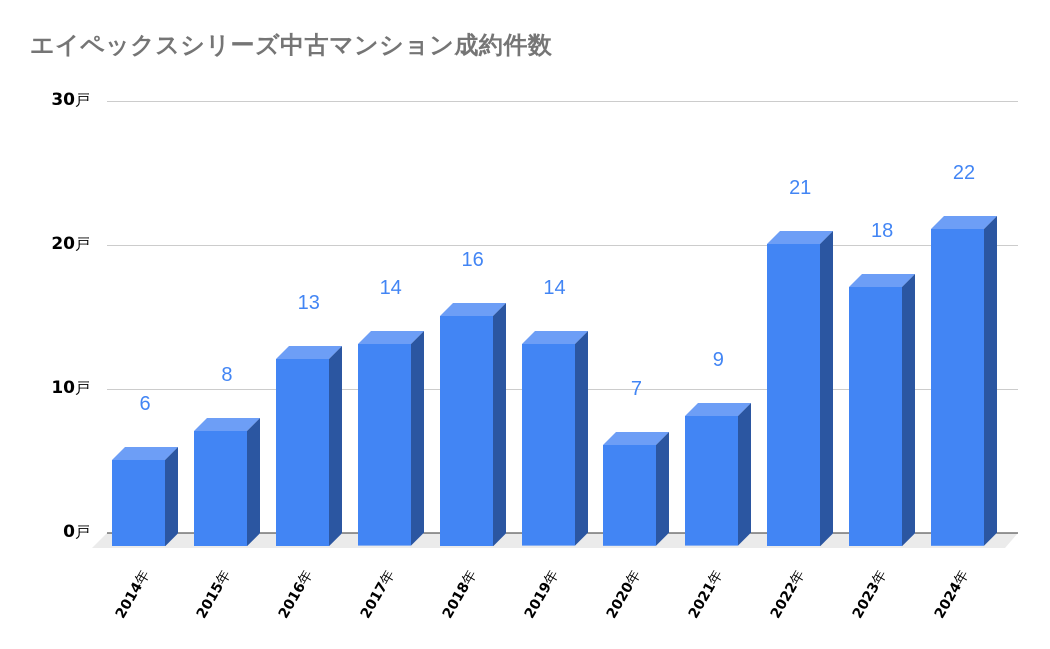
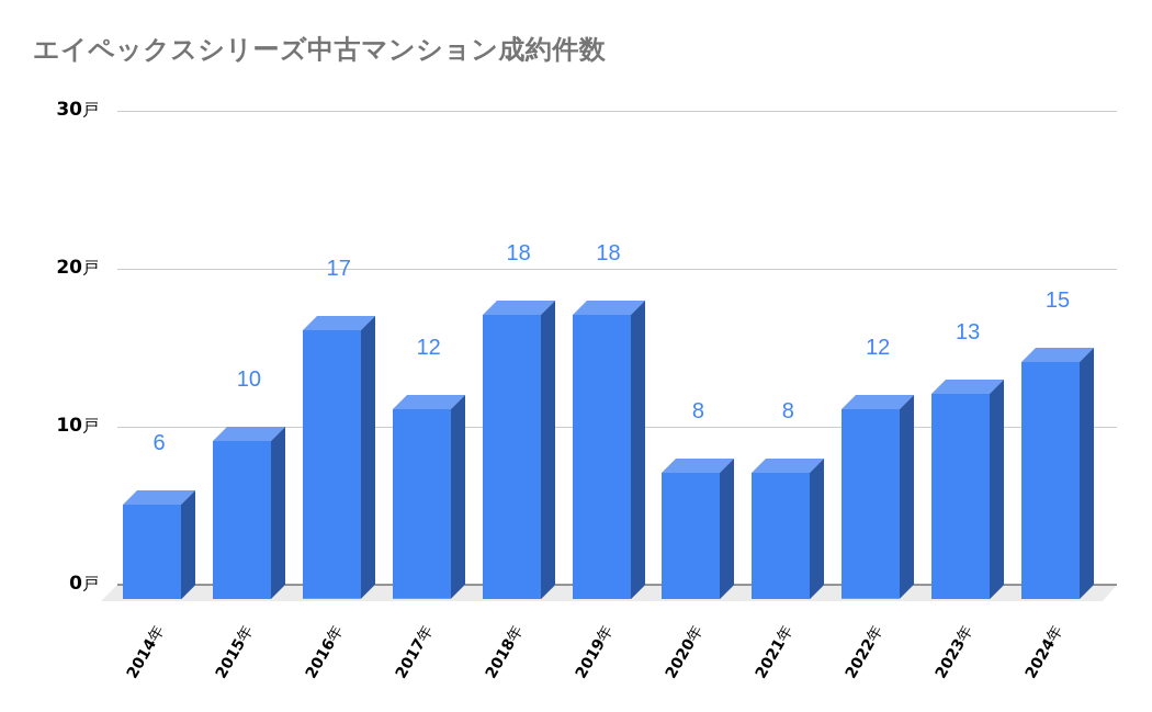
2015年: 8 -> 10
2016年: 13 -> 17
2017年: 14 -> 12
2018年: 16 -> 18
2019年: 14 -> 18
2020年: 7 -> 8
2021年: 9 -> 8
2022年: 21 -> 12
2023年: 18 -> 13
2024年: 22 -> 15
